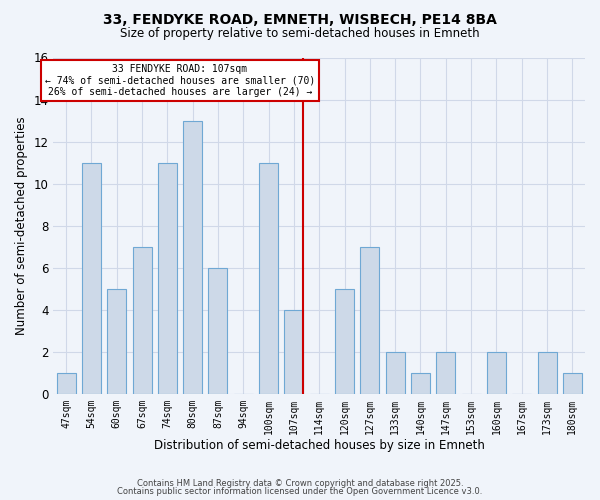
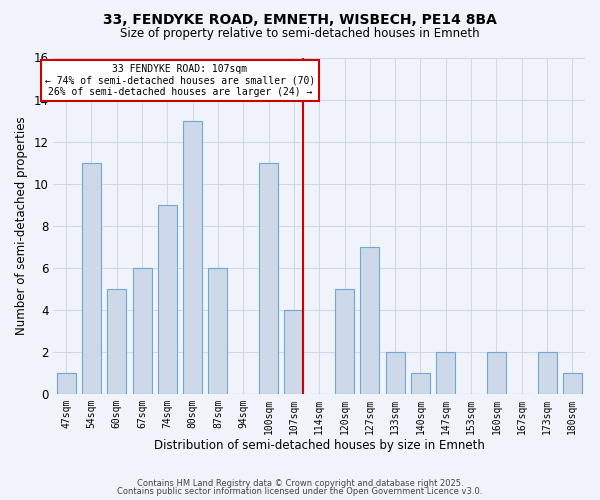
67sqm: 7 -> 6
74sqm: 11 -> 9
